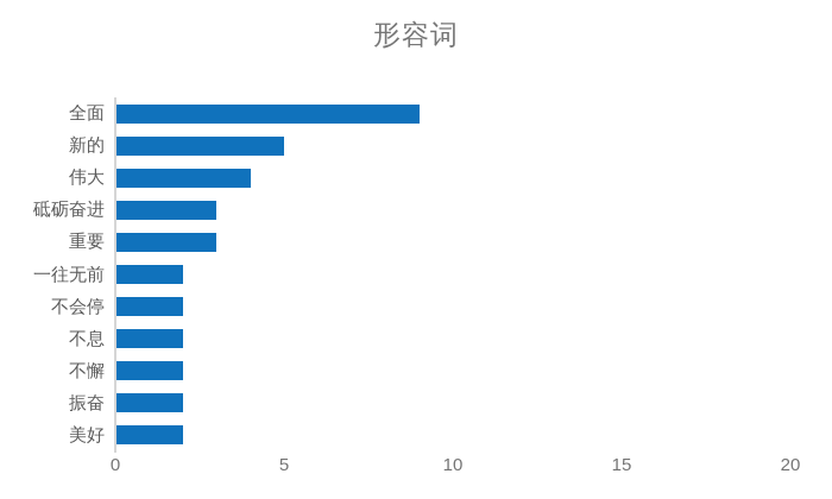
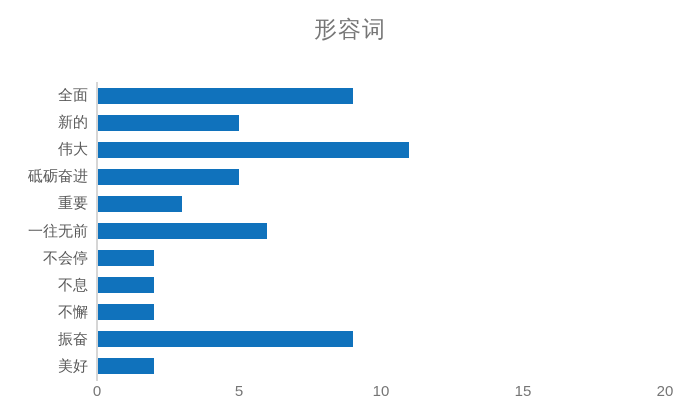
伟大: 4 -> 11
砥砺奋进: 3 -> 5
一往无前: 2 -> 6
振奋: 2 -> 9
